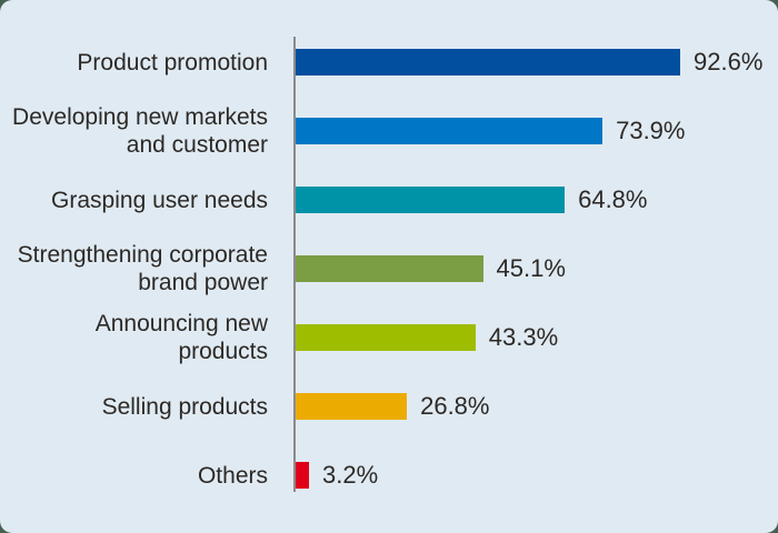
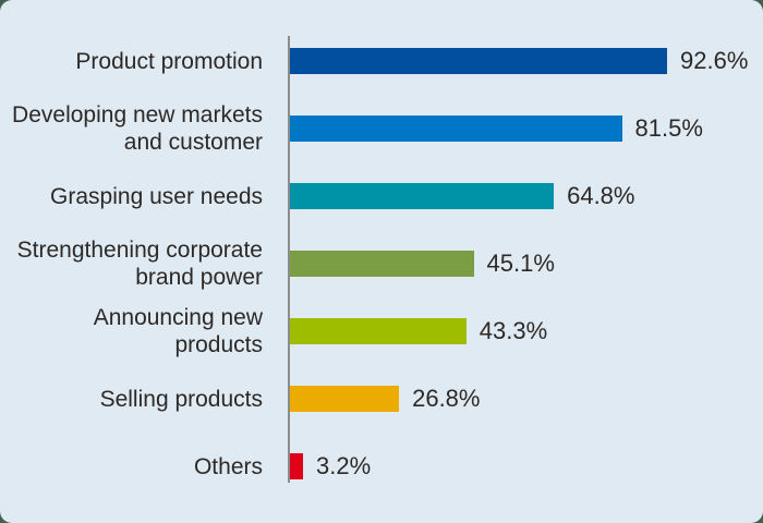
Developing new markets and customer: 73.9% -> 81.5%
